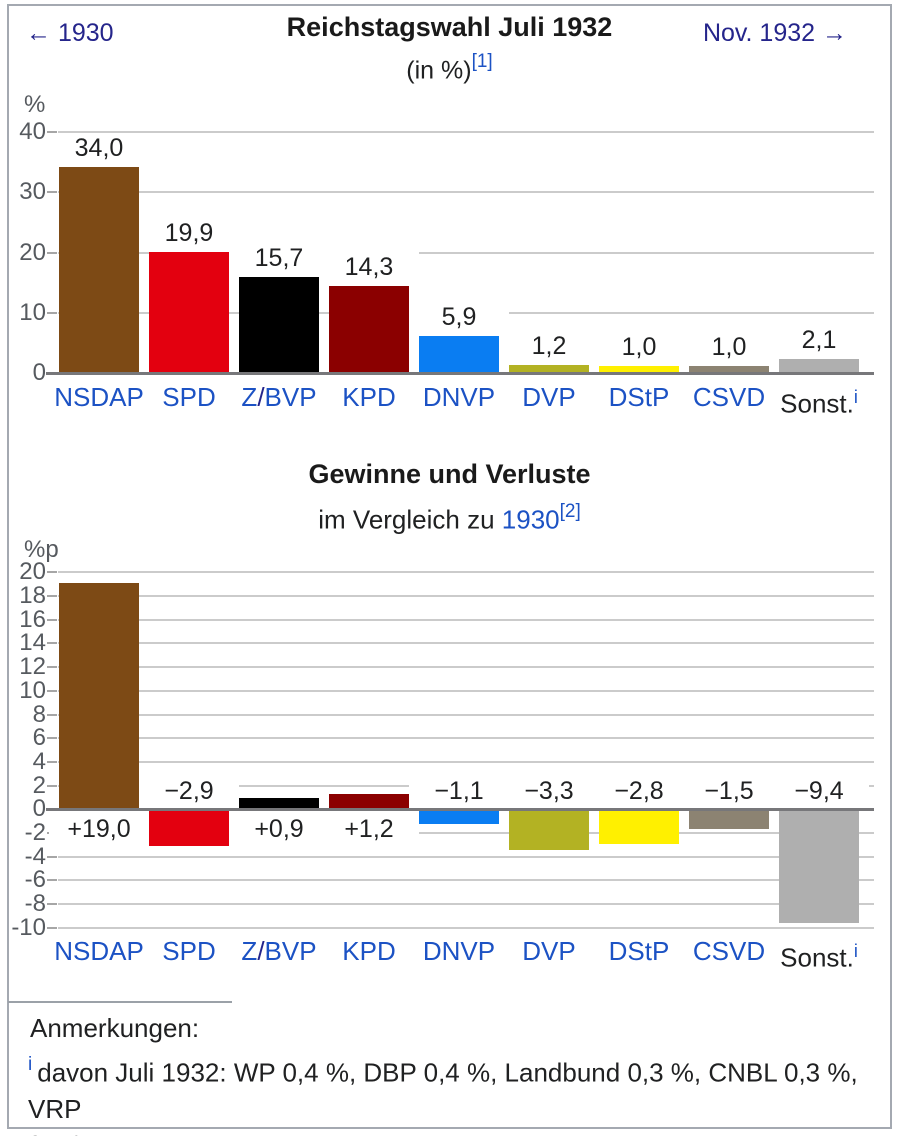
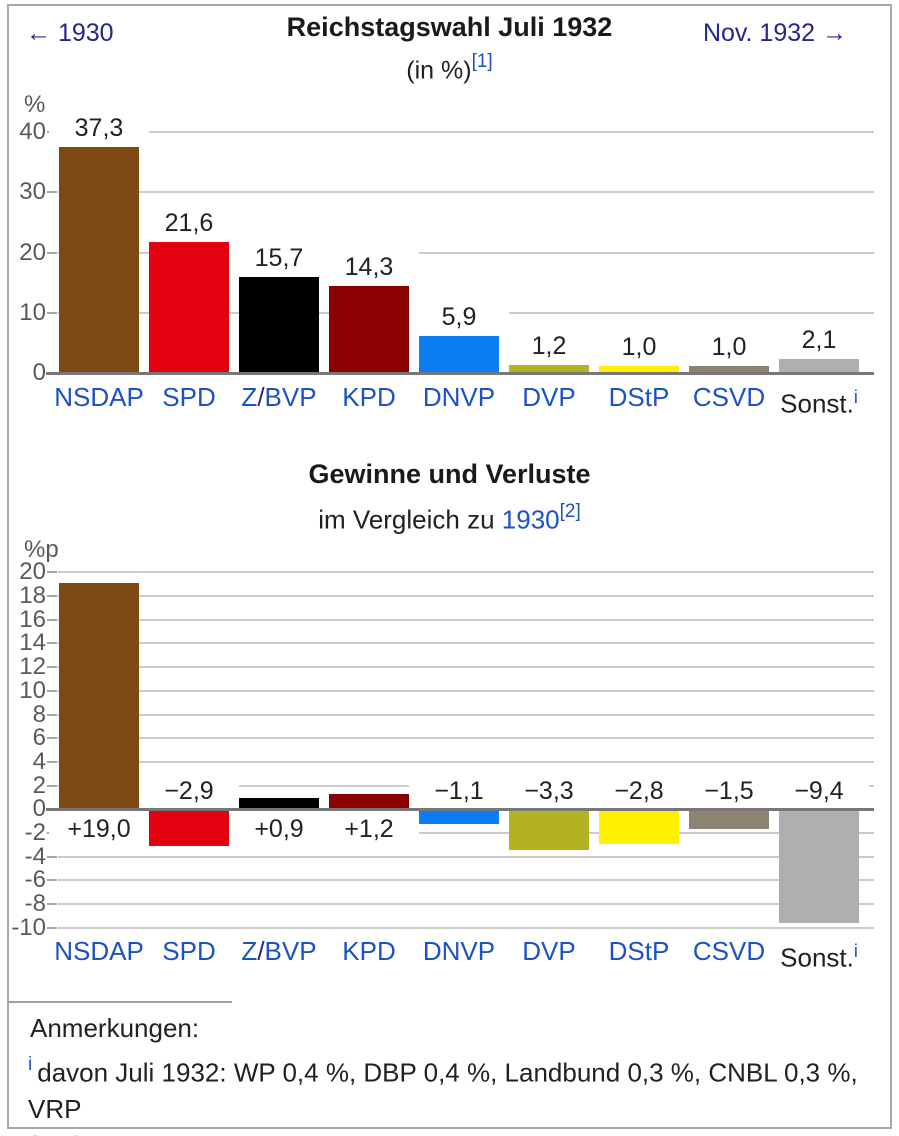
Reichstagswahl Juli 1932/NSDAP: 34,0 -> 37,3
Reichstagswahl Juli 1932/SPD: 19,9 -> 21,6
